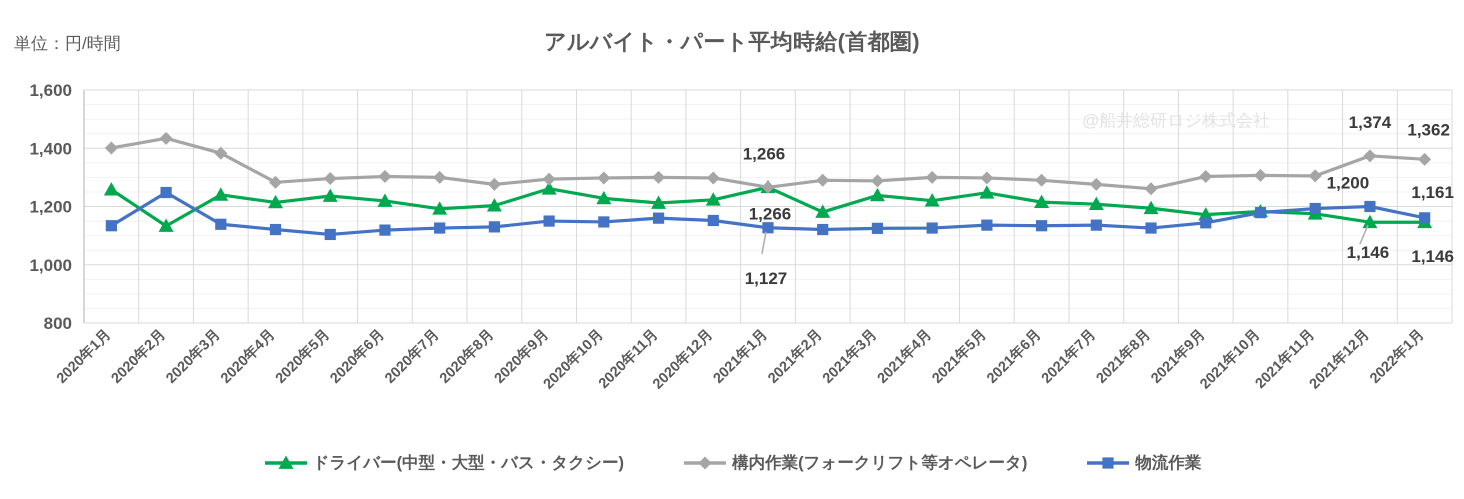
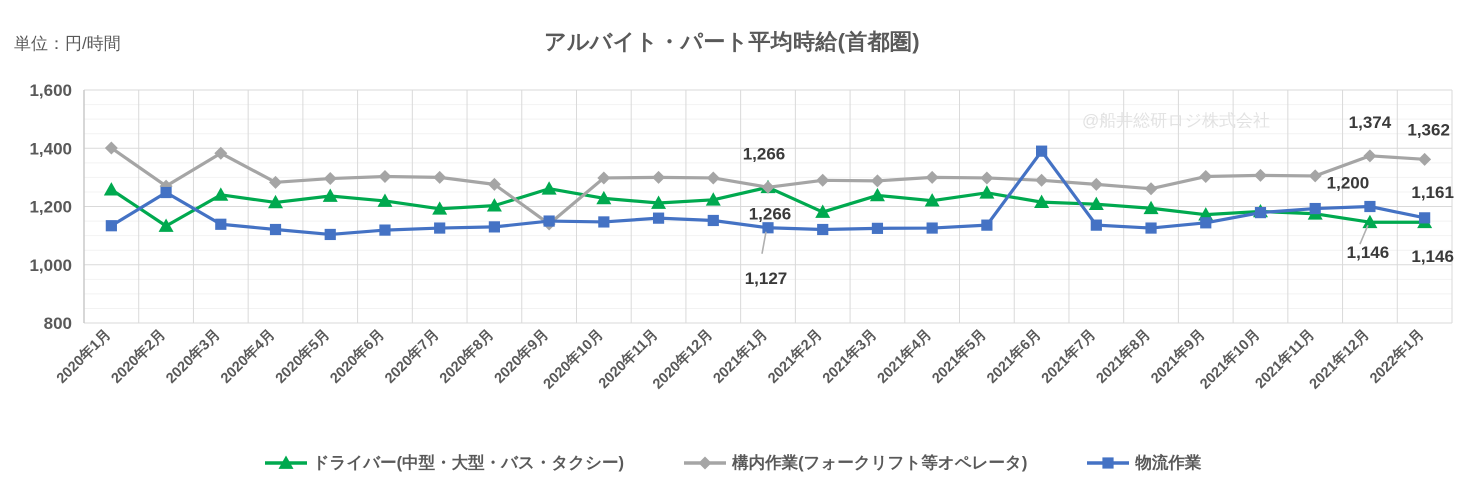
構内作業(フォークリフト等オペレータ)/2020年2月: 1430 -> 1270
構内作業(フォークリフト等オペレータ)/2020年9月: 1290 -> 1140
物流作業/2021年6月: 1130 -> 1390
